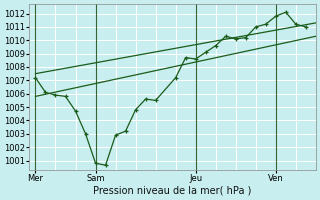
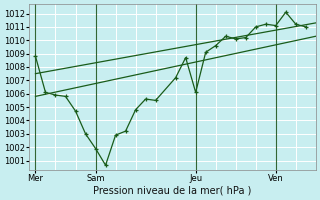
Mer: 1007.2 -> 1008.8
Sam: 1000.8 -> 1001.9
Jeu: 1008.6 -> 1006.1
Ven: 1011.8 -> 1011.1
